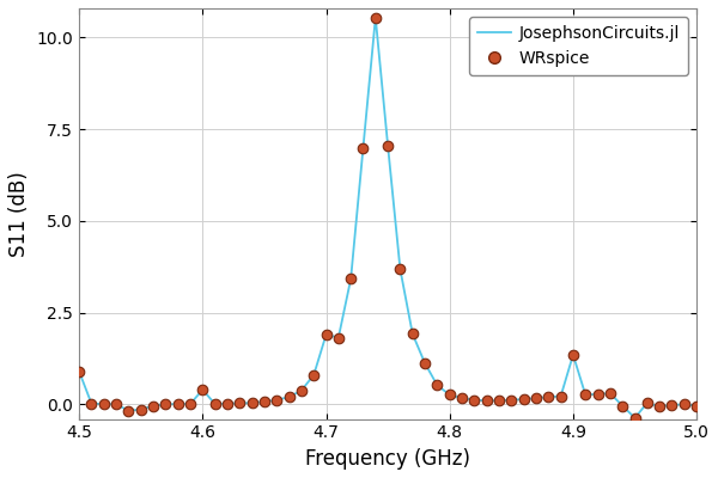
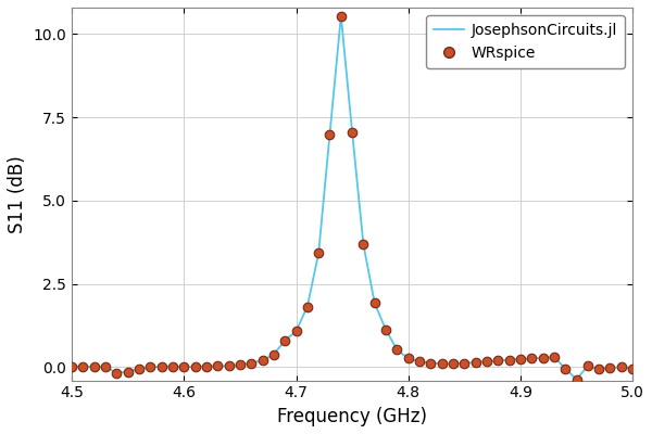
4.5: 0.90 -> 0.02
4.6: 0.40 -> 0.01
4.7: 1.90 -> 1.08
4.9: 1.35 -> 0.24
